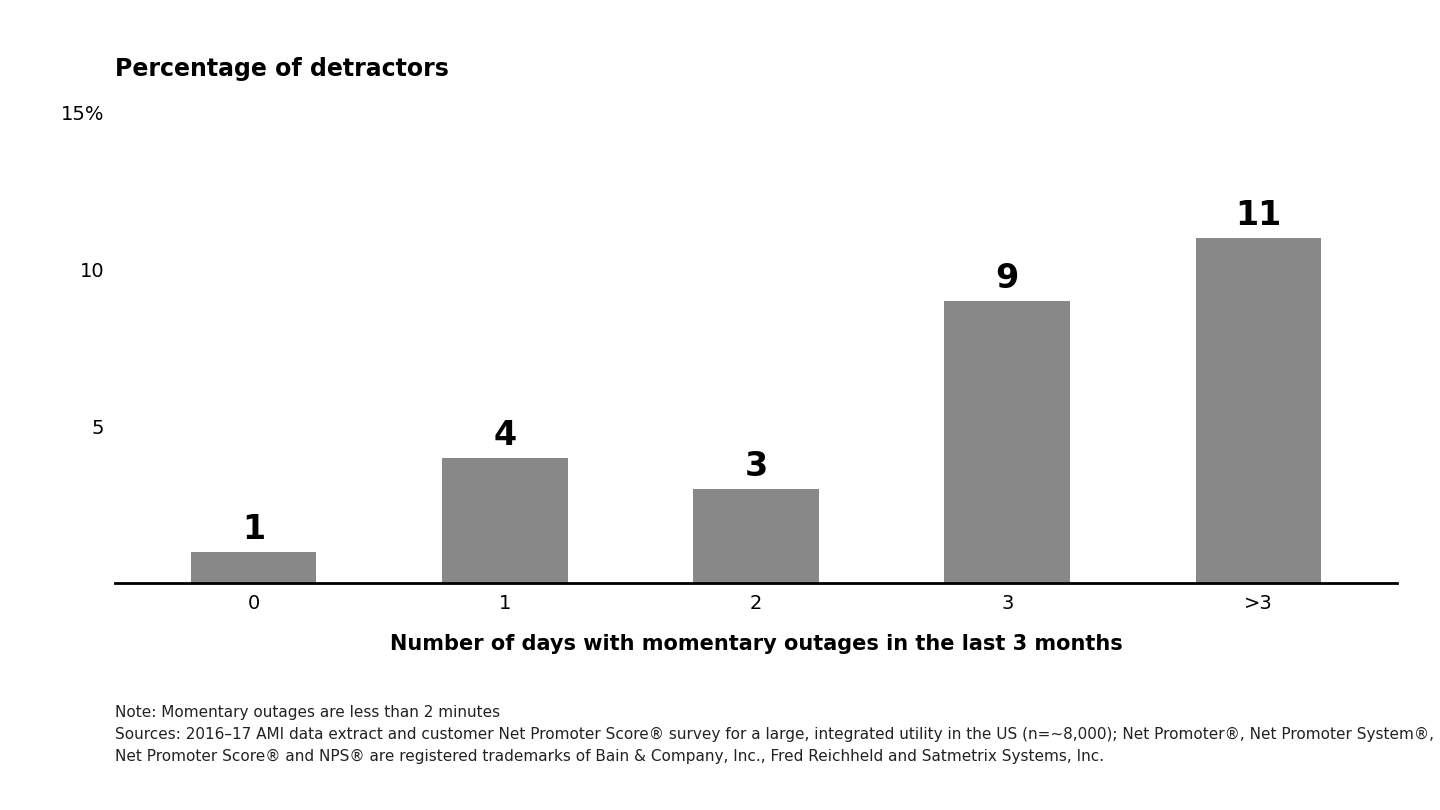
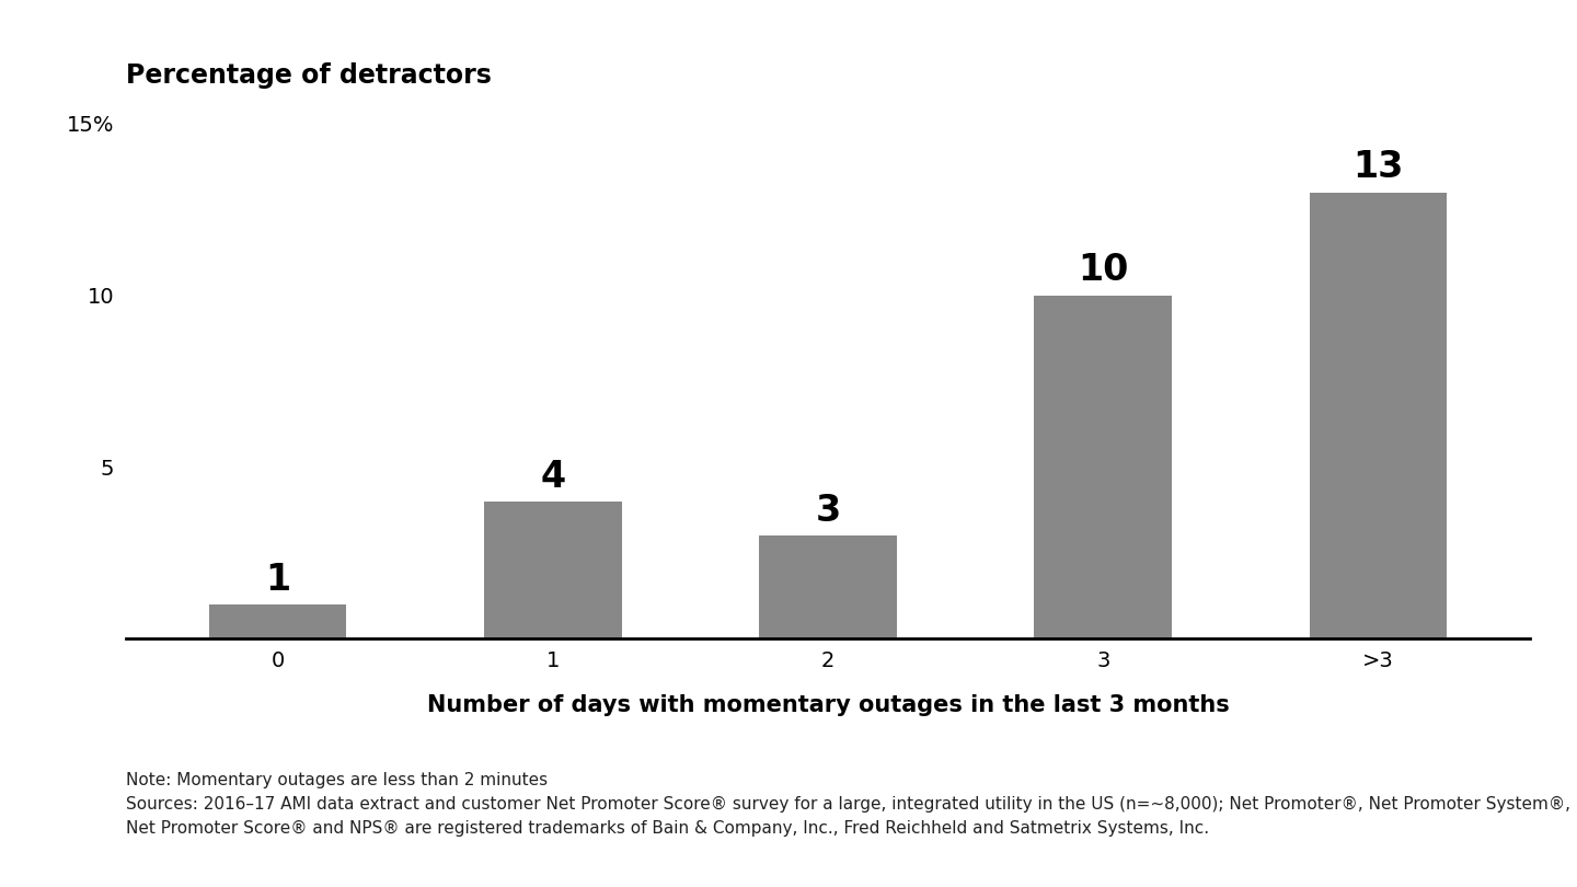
3: 9 -> 10
>3: 11 -> 13
